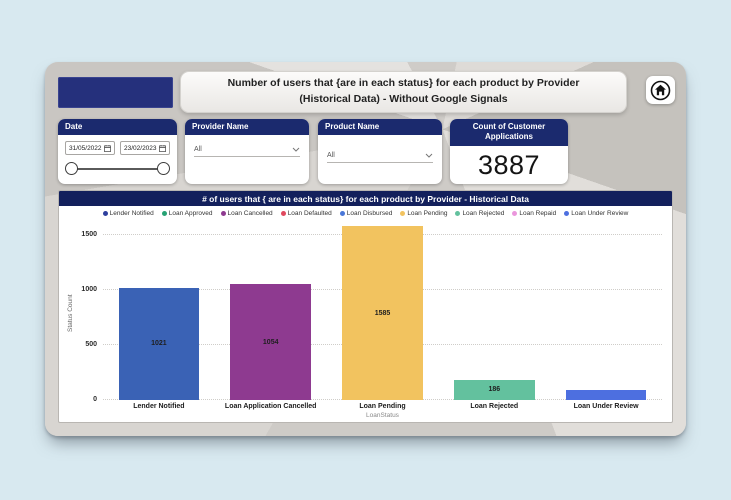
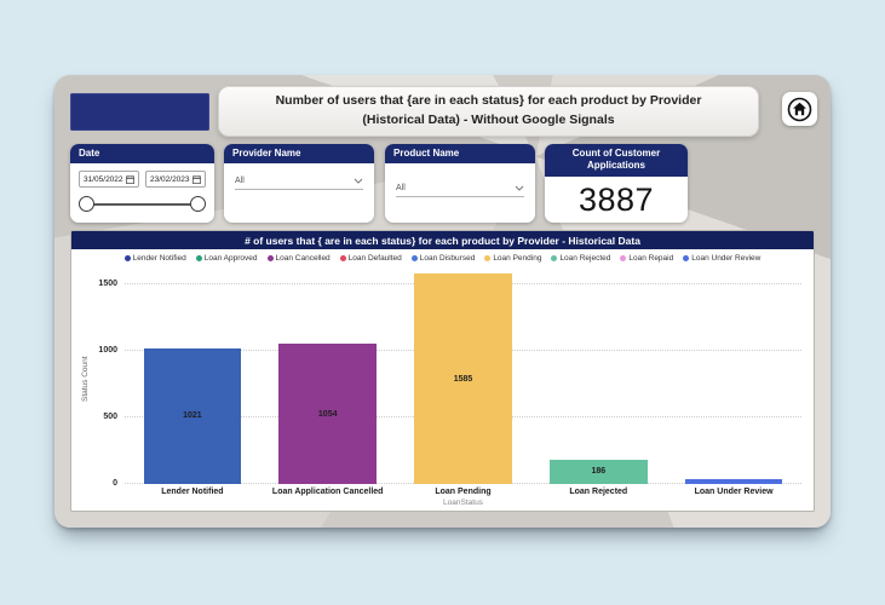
Loan Under Review: 90 -> 40
